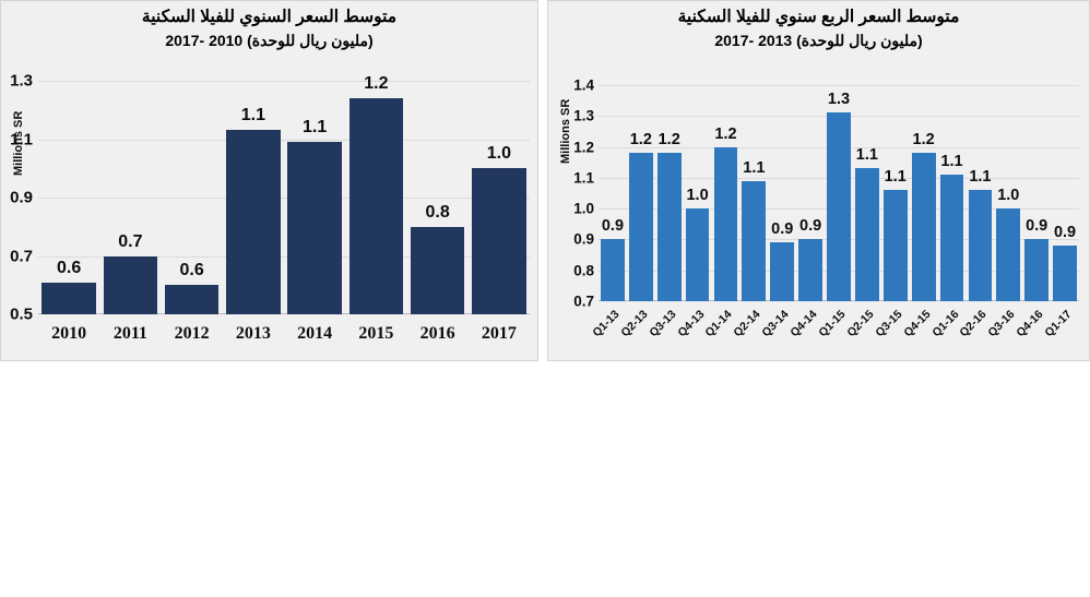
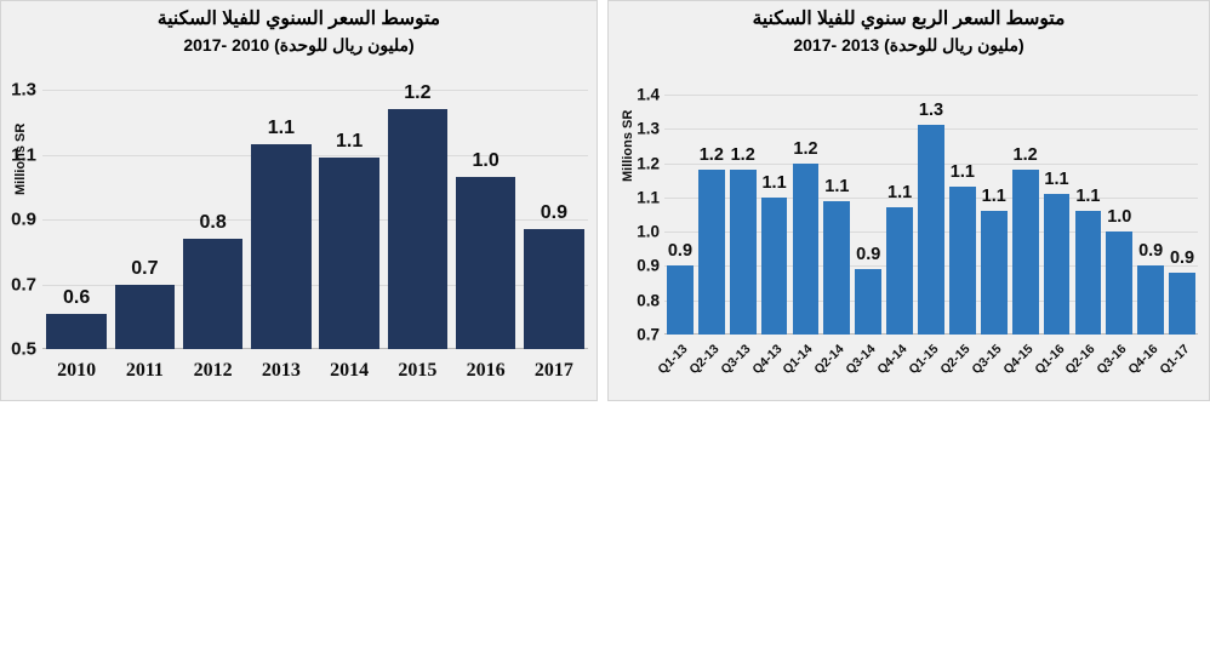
متوسط السعر السنوي للفيلا السكنية/2012: 0.6 -> 0.8
متوسط السعر السنوي للفيلا السكنية/2016: 0.8 -> 1.0
متوسط السعر السنوي للفيلا السكنية/2017: 1.0 -> 0.9
متوسط السعر الربع سنوي للفيلا السكنية/Q4-13: 1.0 -> 1.1
متوسط السعر الربع سنوي للفيلا السكنية/Q4-14: 0.9 -> 1.1
